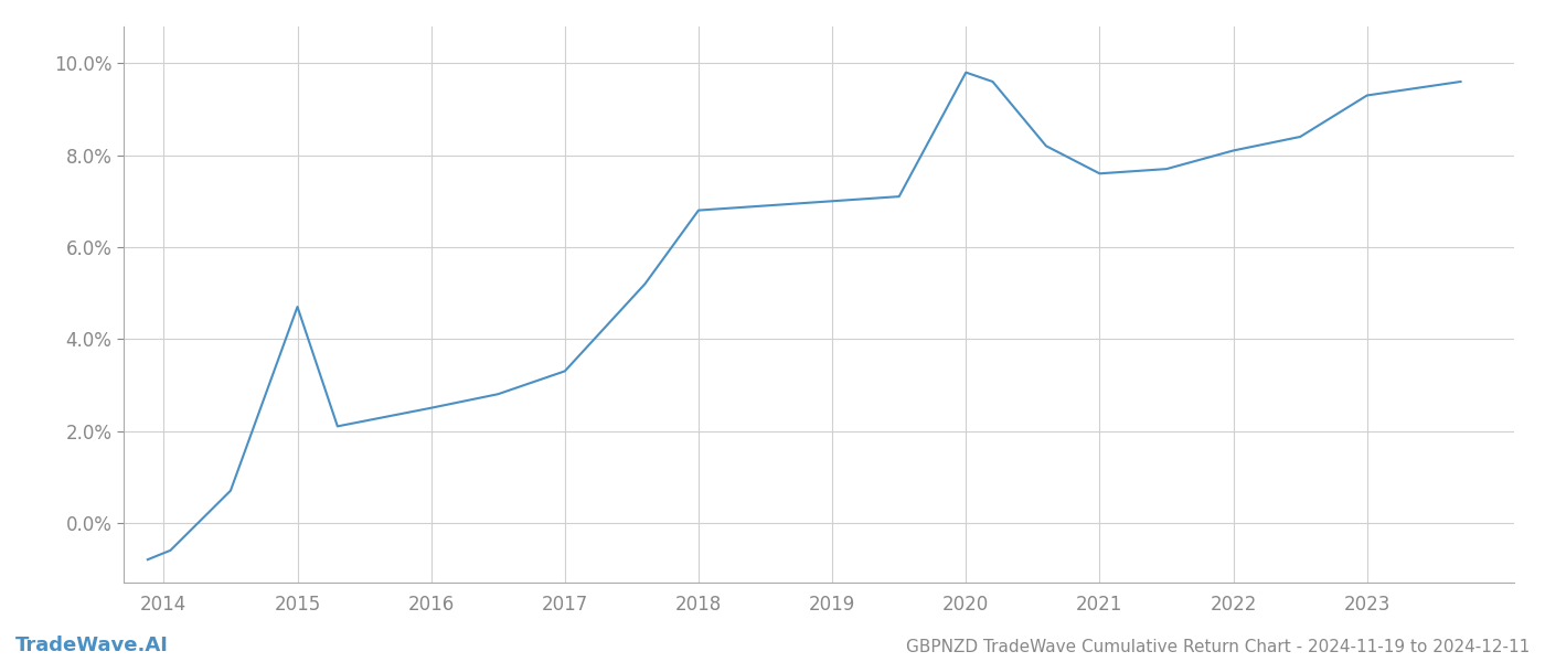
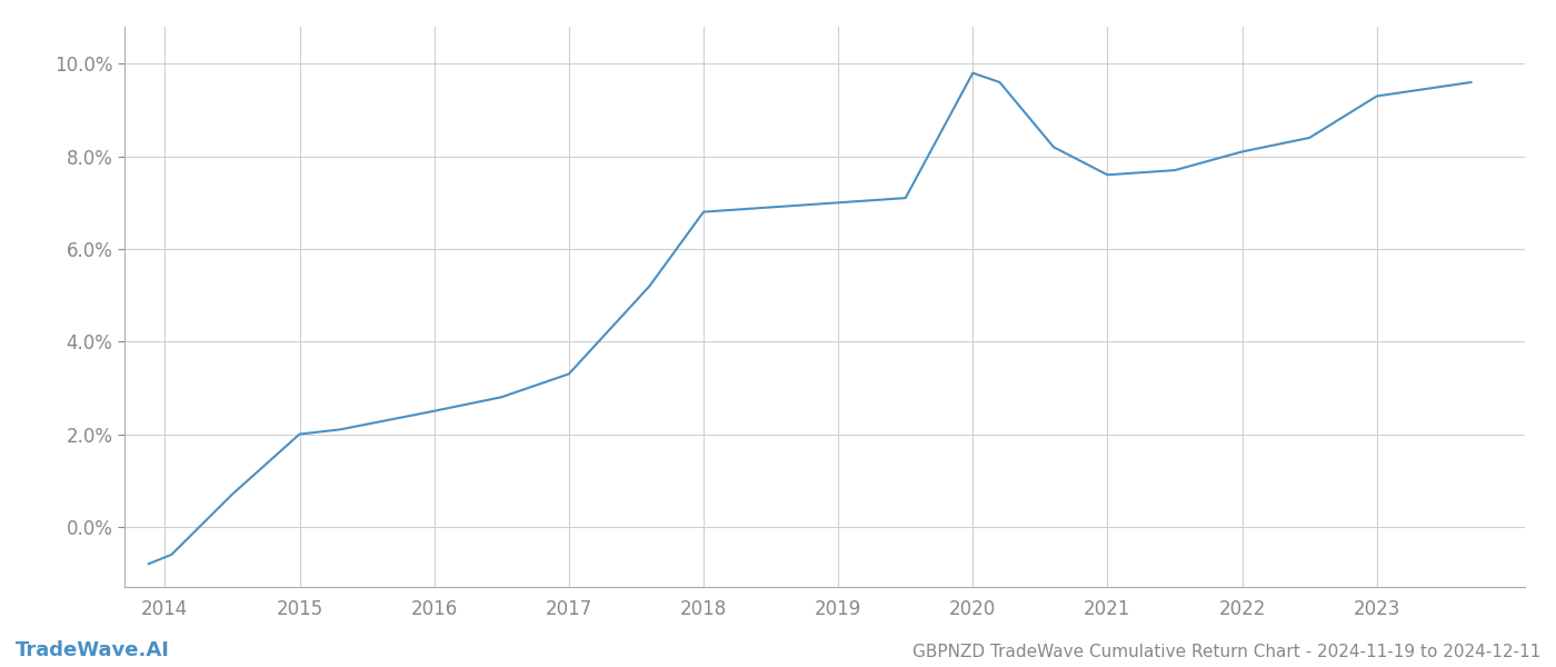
2015: 4.7% -> 2.0%
